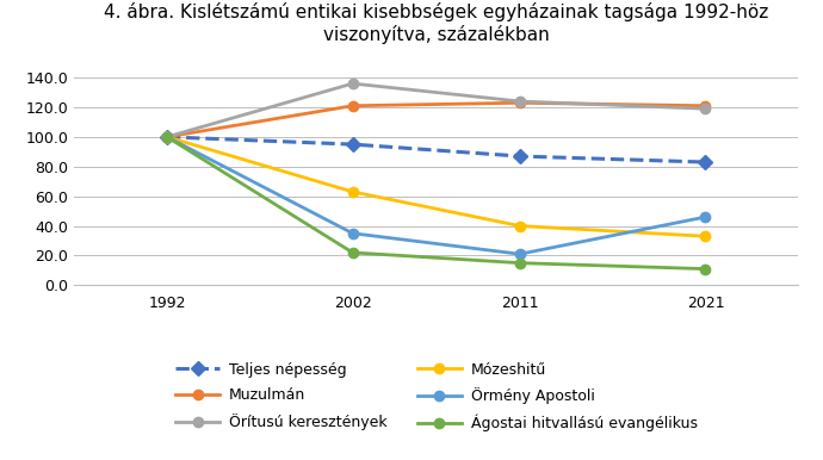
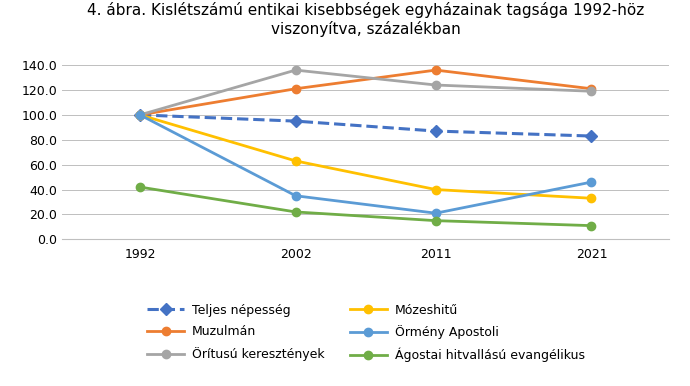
Ágostai hitvallású evangélikus/1992: 100 -> 42
Muzulmán/2011: 123 -> 136
